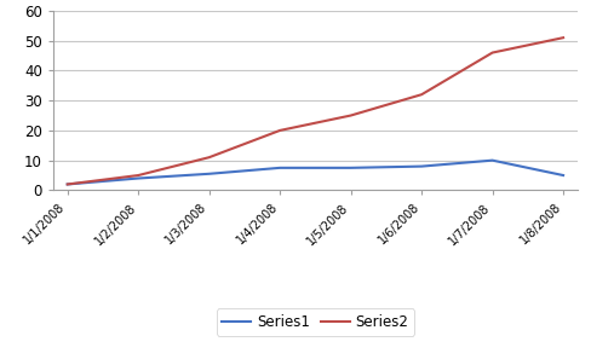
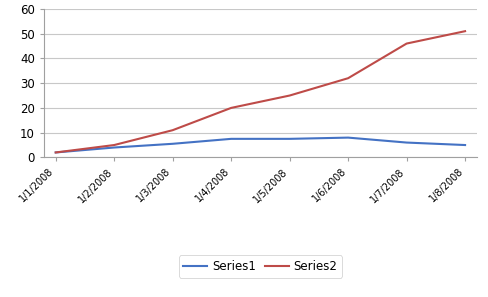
Series1/1/7/2008: 10.0 -> 6.0
